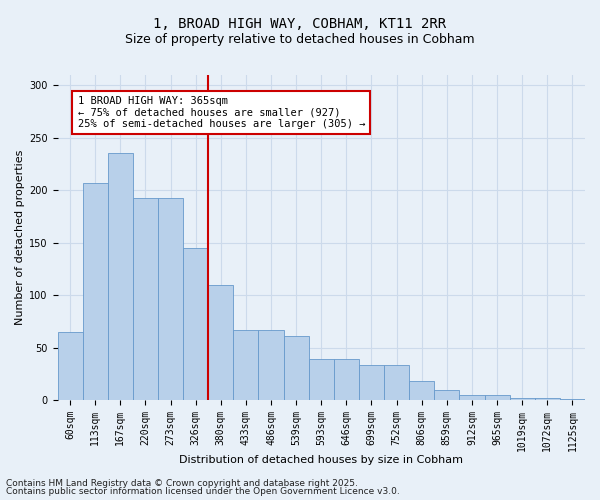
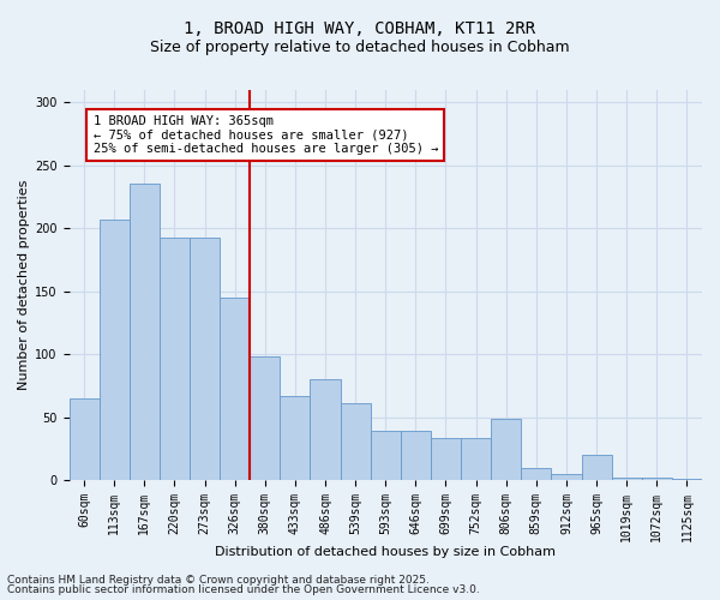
380sqm: 110 -> 98
486sqm: 67 -> 80
806sqm: 18 -> 49
965sqm: 5 -> 20
